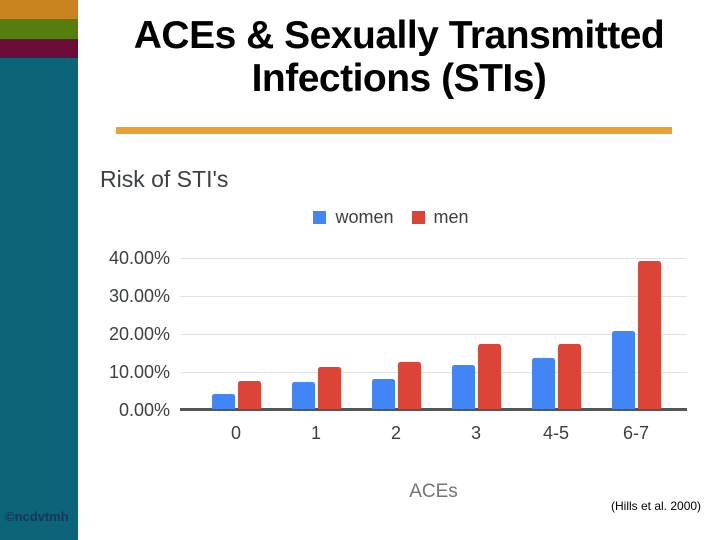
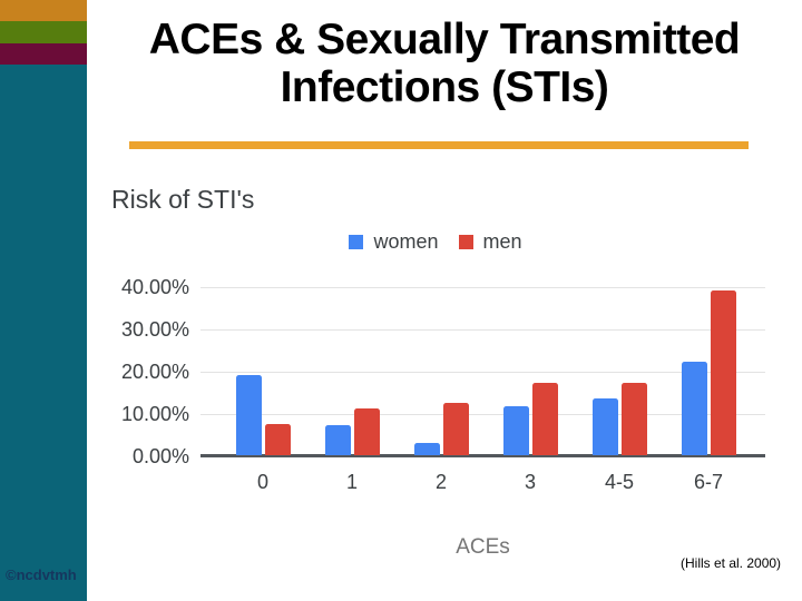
women/0: 4% -> 19%
women/2: 8% -> 3%
women/6-7: 20% -> 22%
